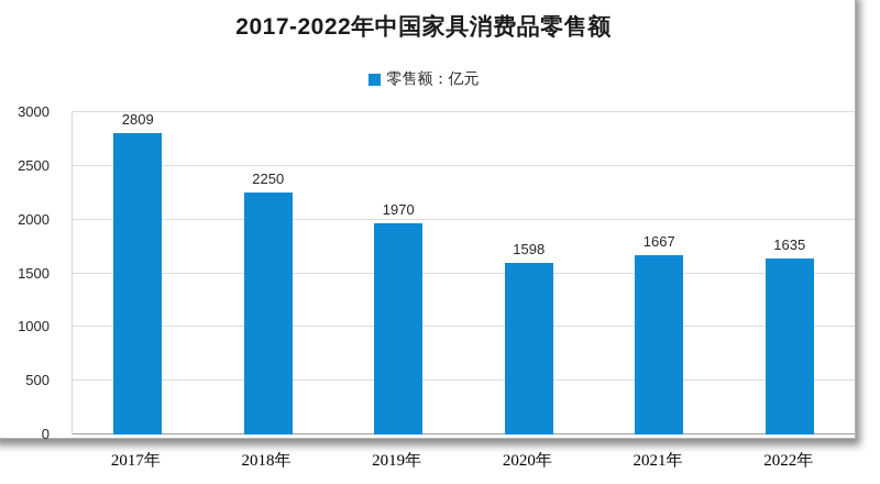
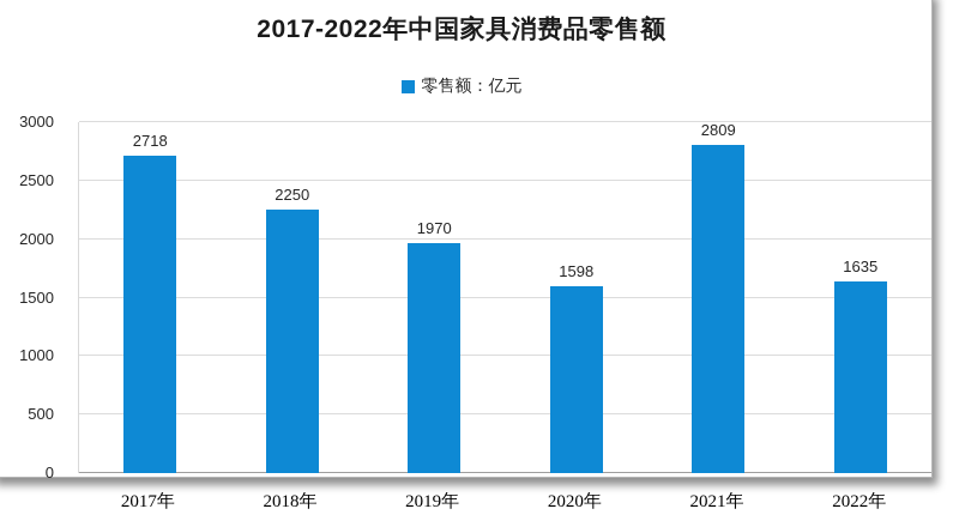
2017年: 2809 -> 2718
2021年: 1667 -> 2809
